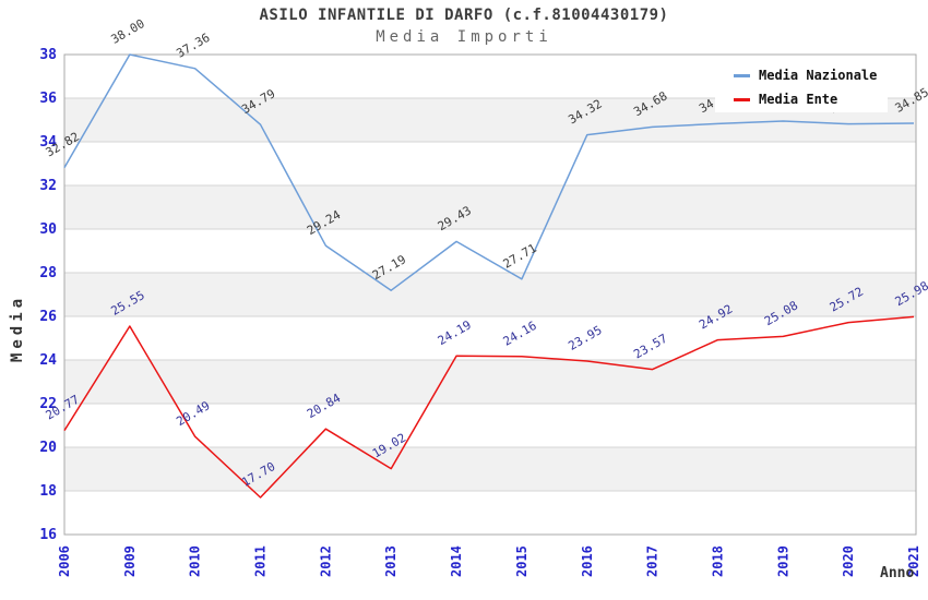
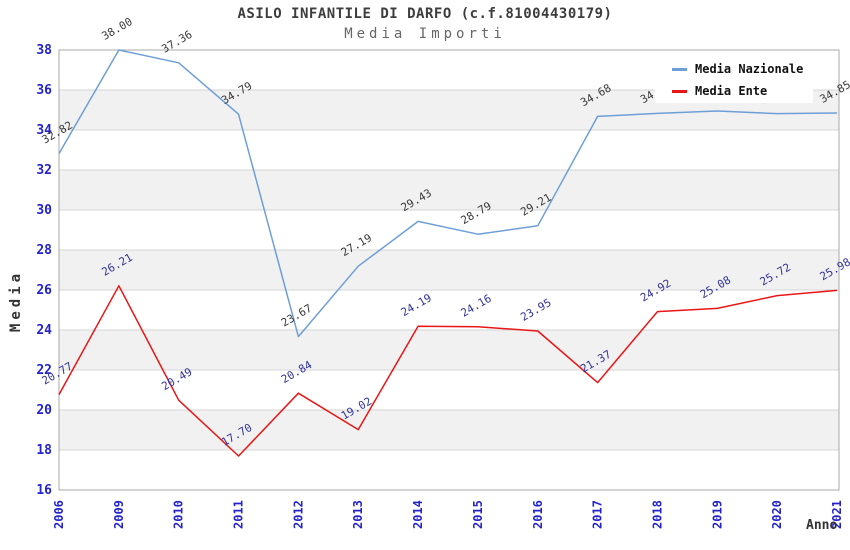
Media Ente/2009: 25.55 -> 26.21
Media Nazionale/2012: 29.24 -> 23.67
Media Nazionale/2015: 27.71 -> 28.79
Media Nazionale/2016: 34.32 -> 29.21
Media Ente/2017: 23.57 -> 21.37
